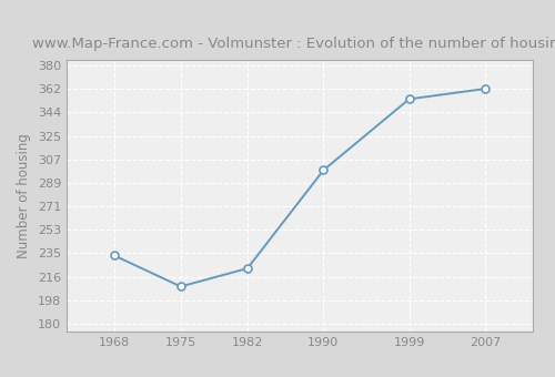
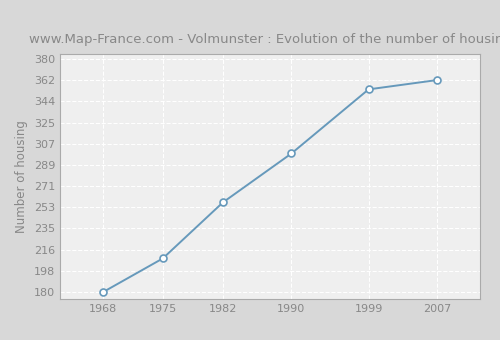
1968: 233 -> 180
1982: 223 -> 257
